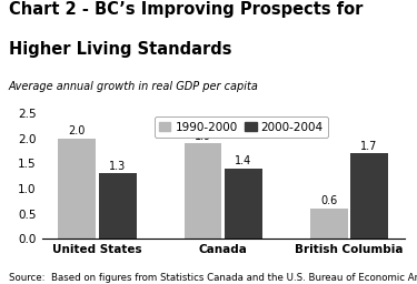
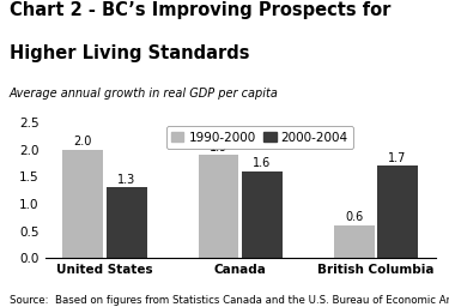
2000-2004/Canada: 1.4 -> 1.6
